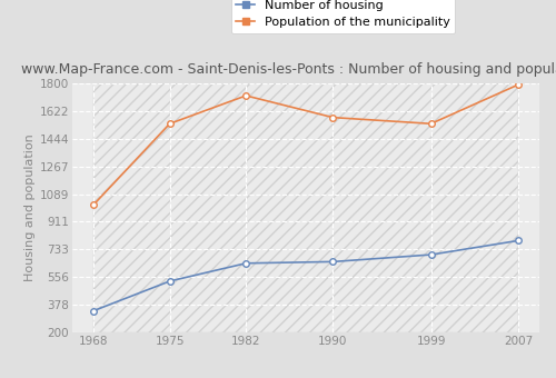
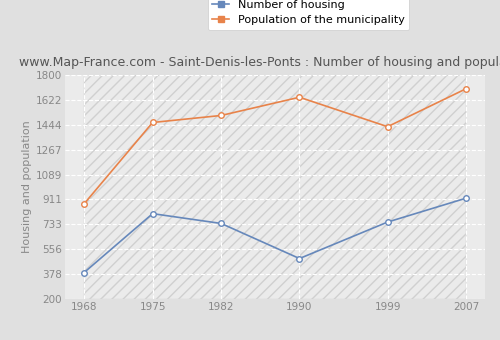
Number of housing/1968: 340 -> 390
Population of the municipality/1968: 1020 -> 880
Number of housing/1975: 530 -> 810
Population of the municipality/1975: 1540 -> 1460
Number of housing/1982: 640 -> 740
Population of the municipality/1982: 1720 -> 1510
Number of housing/1990: 660 -> 490
Population of the municipality/1990: 1580 -> 1640
Number of housing/1999: 700 -> 750
Population of the municipality/1999: 1540 -> 1430
Number of housing/2007: 790 -> 920
Population of the municipality/2007: 1790 -> 1700
